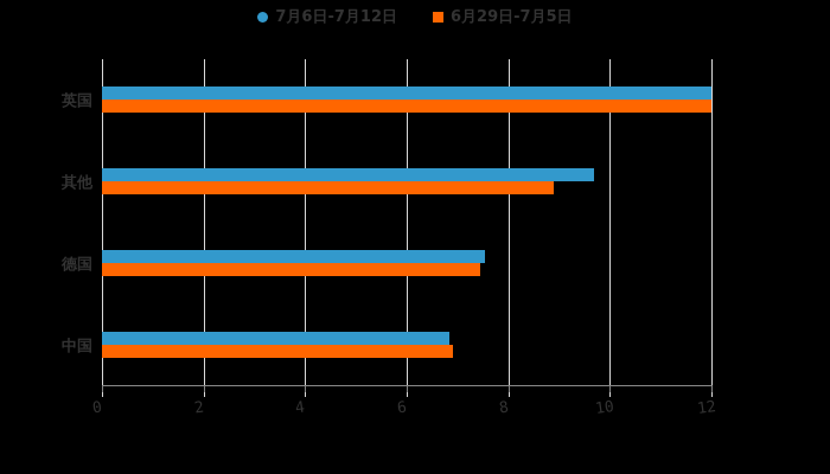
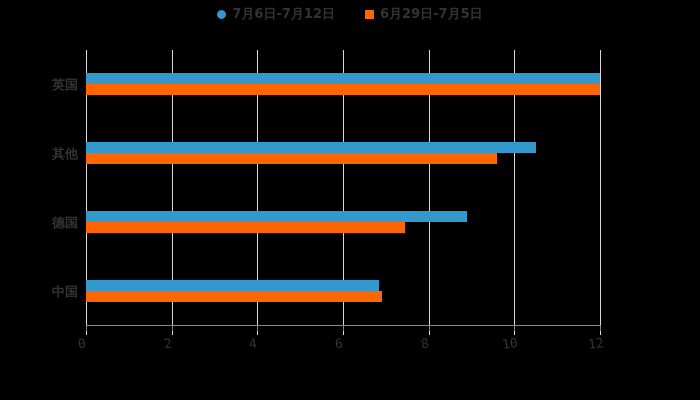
7月6日-7月12日/其他: 9.7 -> 10.5
6月29日-7月5日/其他: 8.9 -> 9.6
7月6日-7月12日/德国: 7.5 -> 8.9
